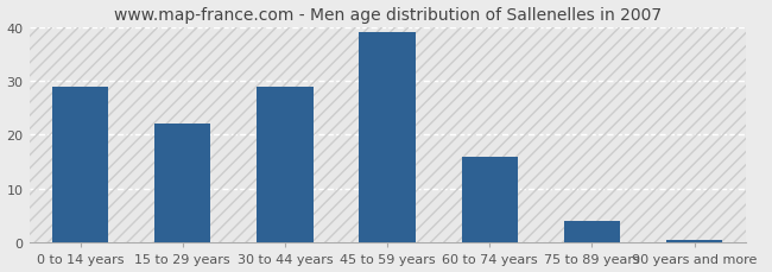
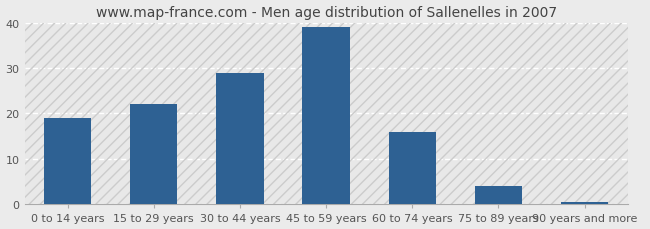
0 to 14 years: 29.0 -> 19.0
